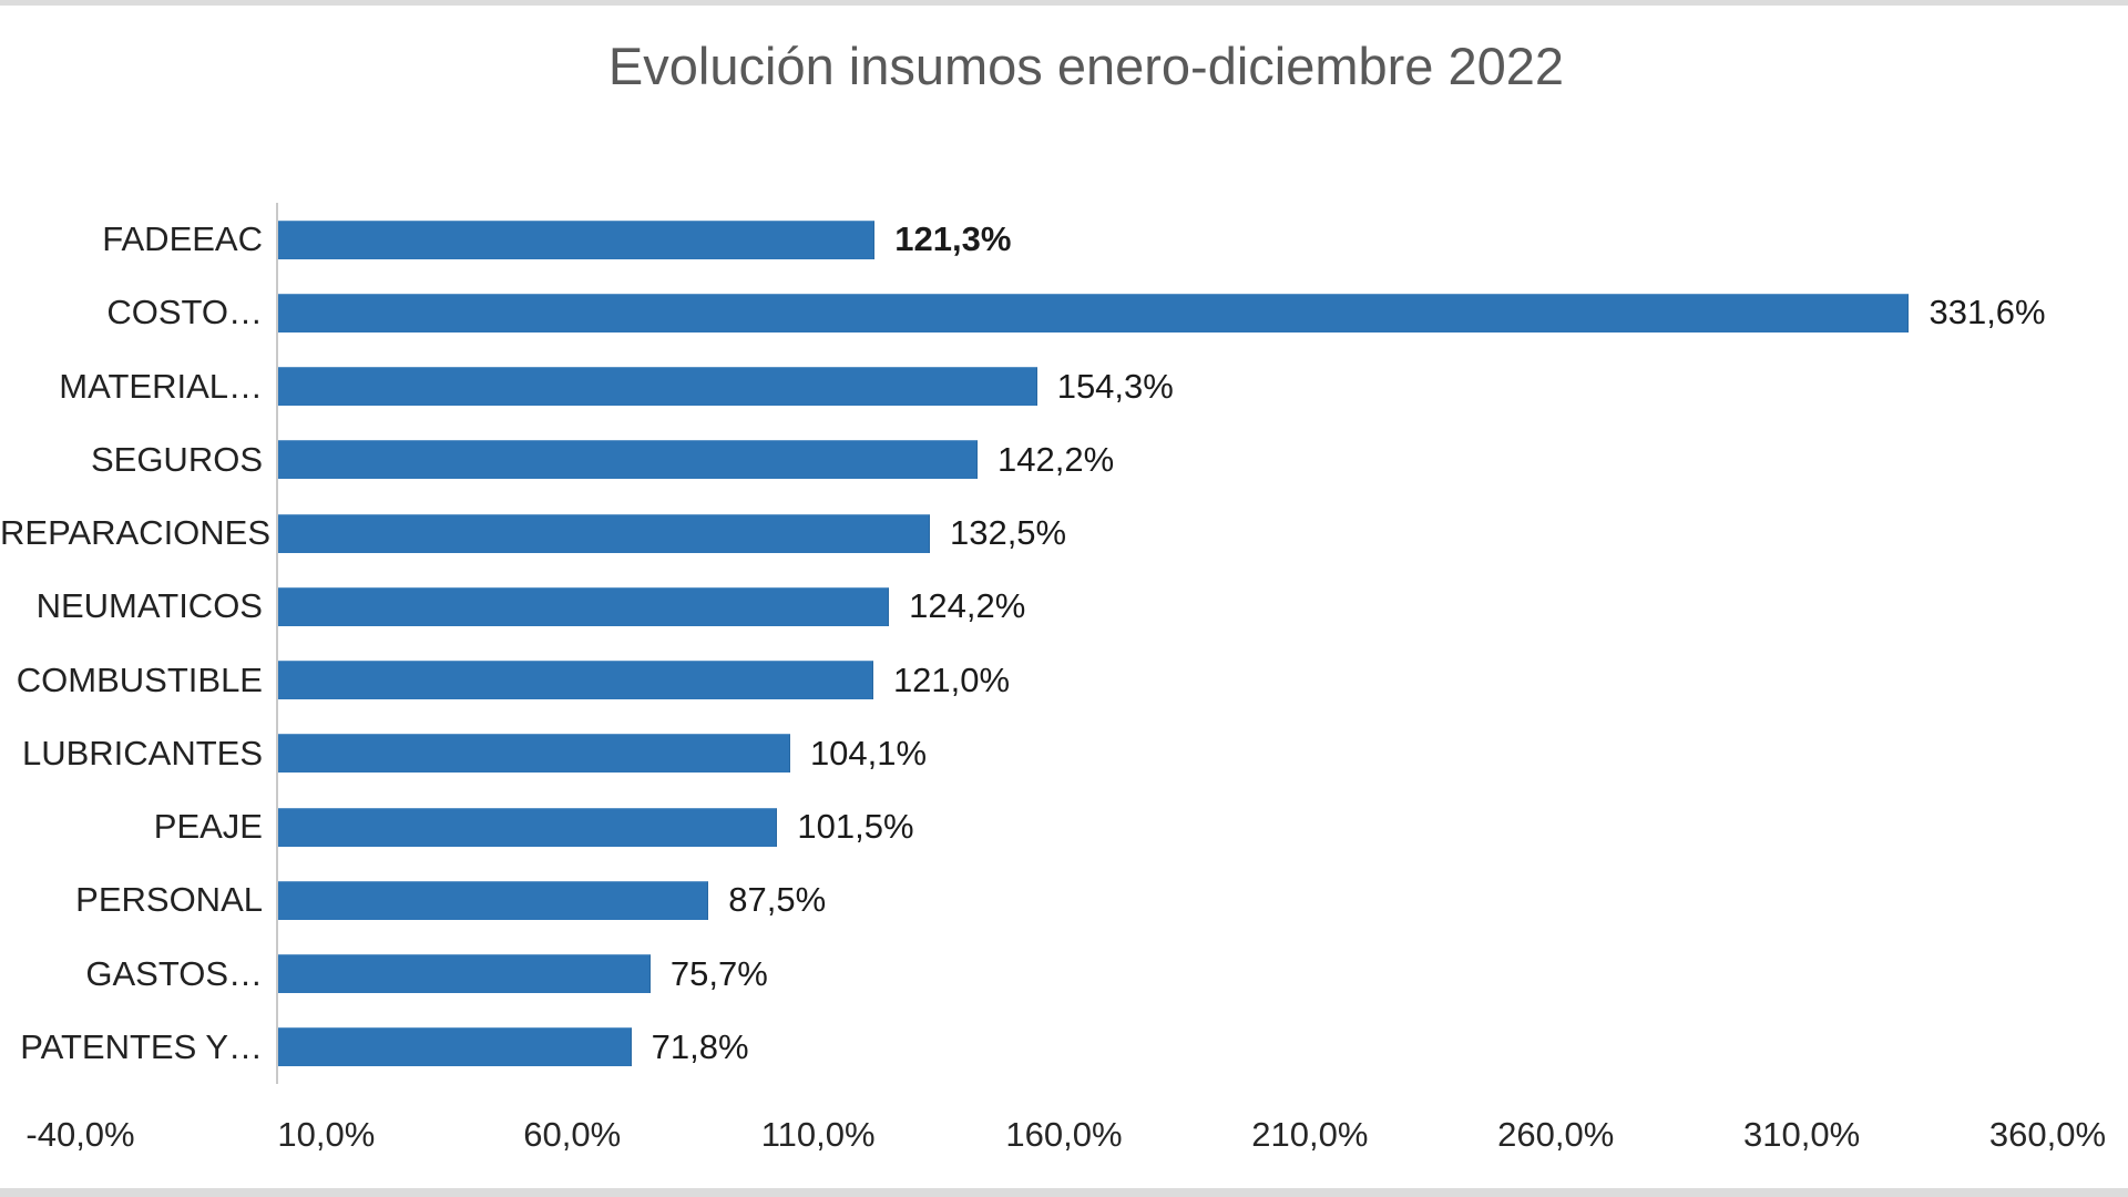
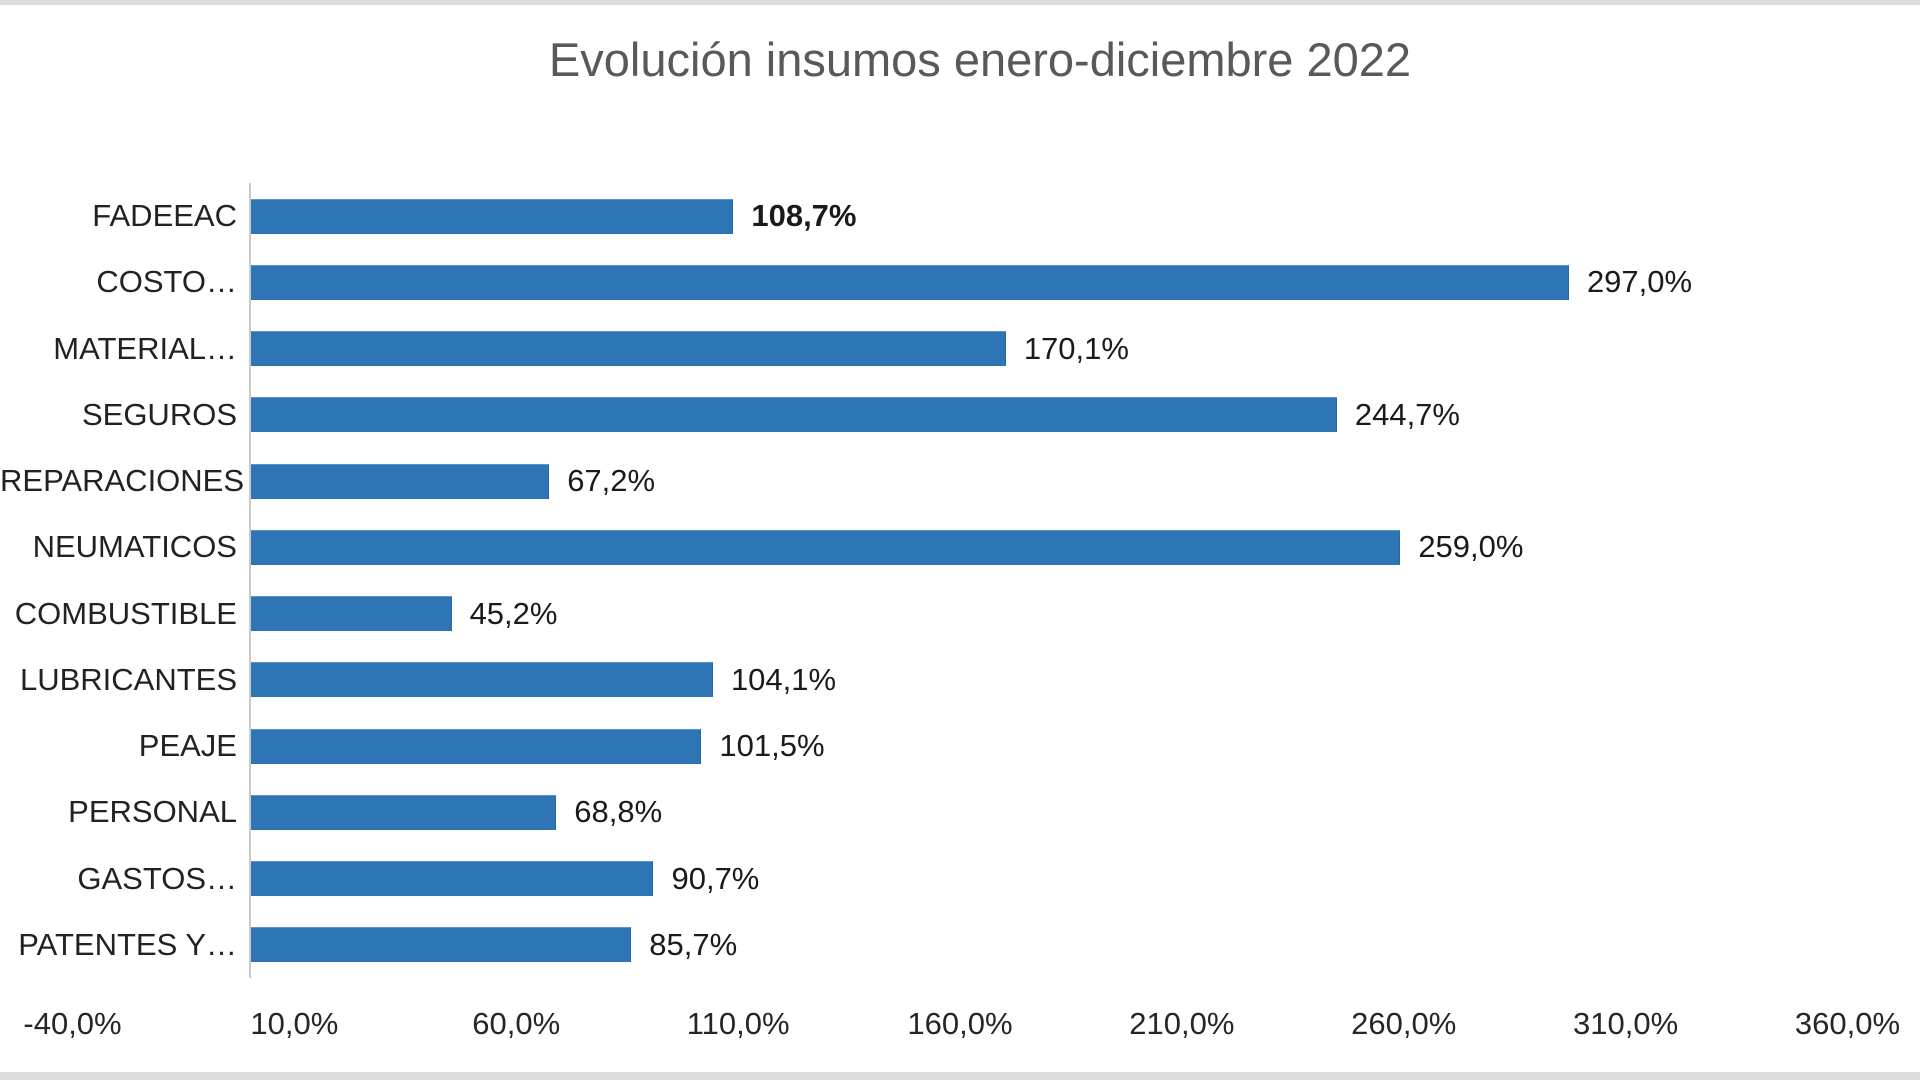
FADEEAC: 121,3% -> 108,7%
COSTO…: 331,6% -> 297,0%
MATERIAL…: 154,3% -> 170,1%
SEGUROS: 142,2% -> 244,7%
REPARACIONES: 132,5% -> 67,2%
NEUMATICOS: 124,2% -> 259,0%
COMBUSTIBLE: 121,0% -> 45,2%
PERSONAL: 87,5% -> 68,8%
GASTOS…: 75,7% -> 90,7%
PATENTES Y…: 71,8% -> 85,7%
